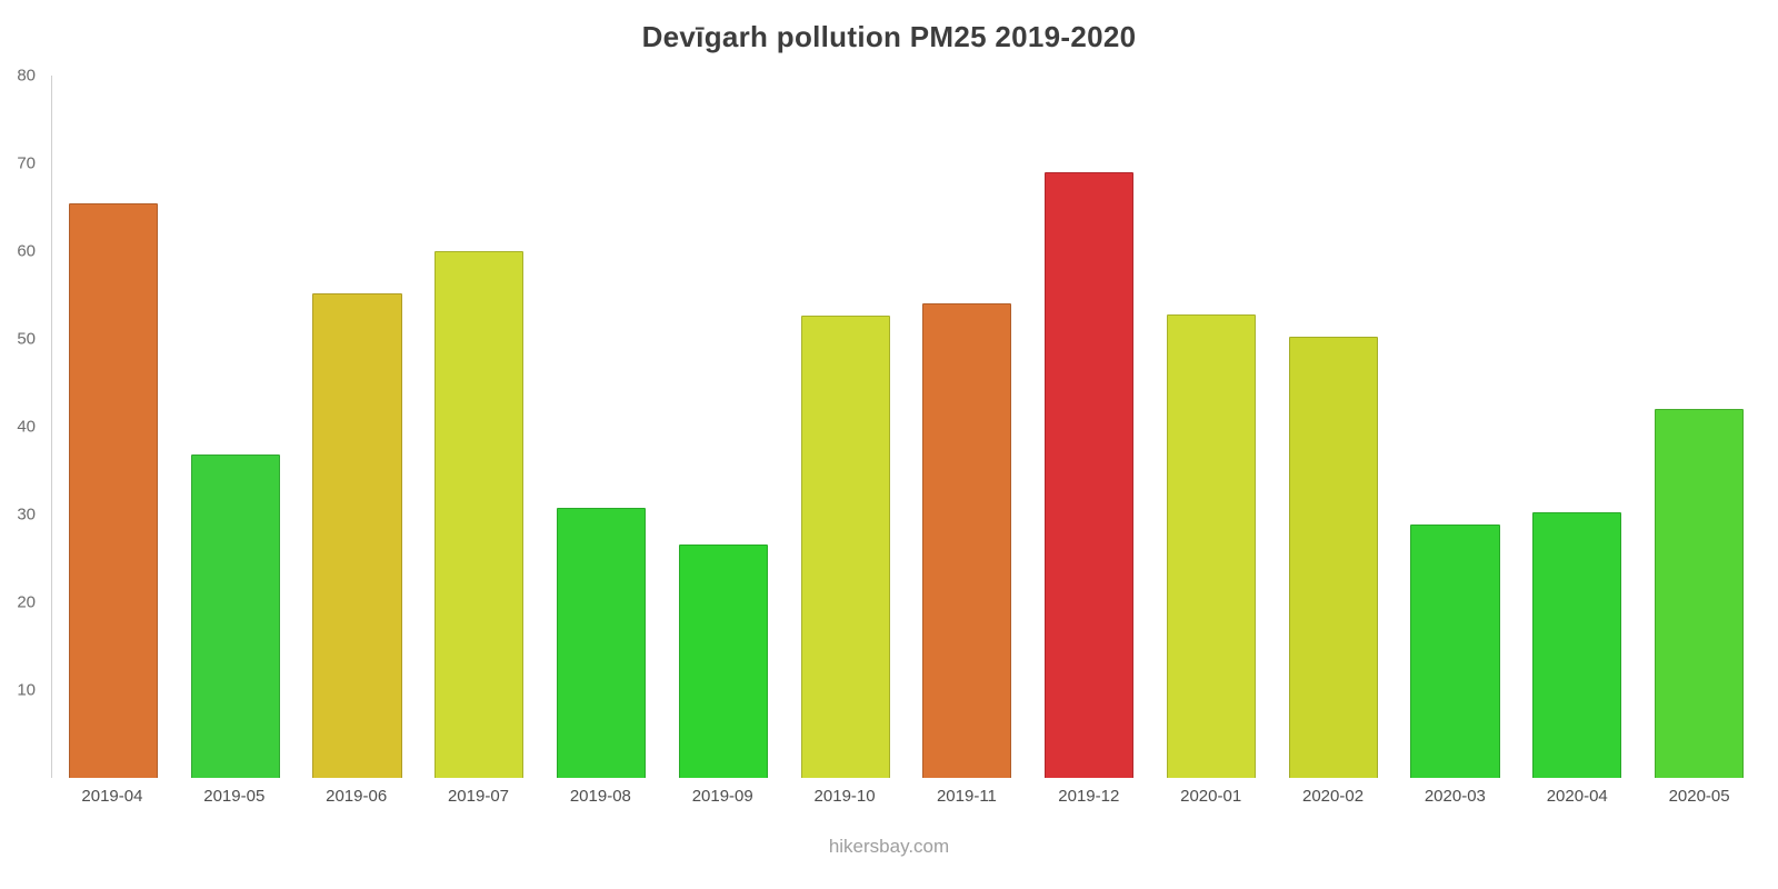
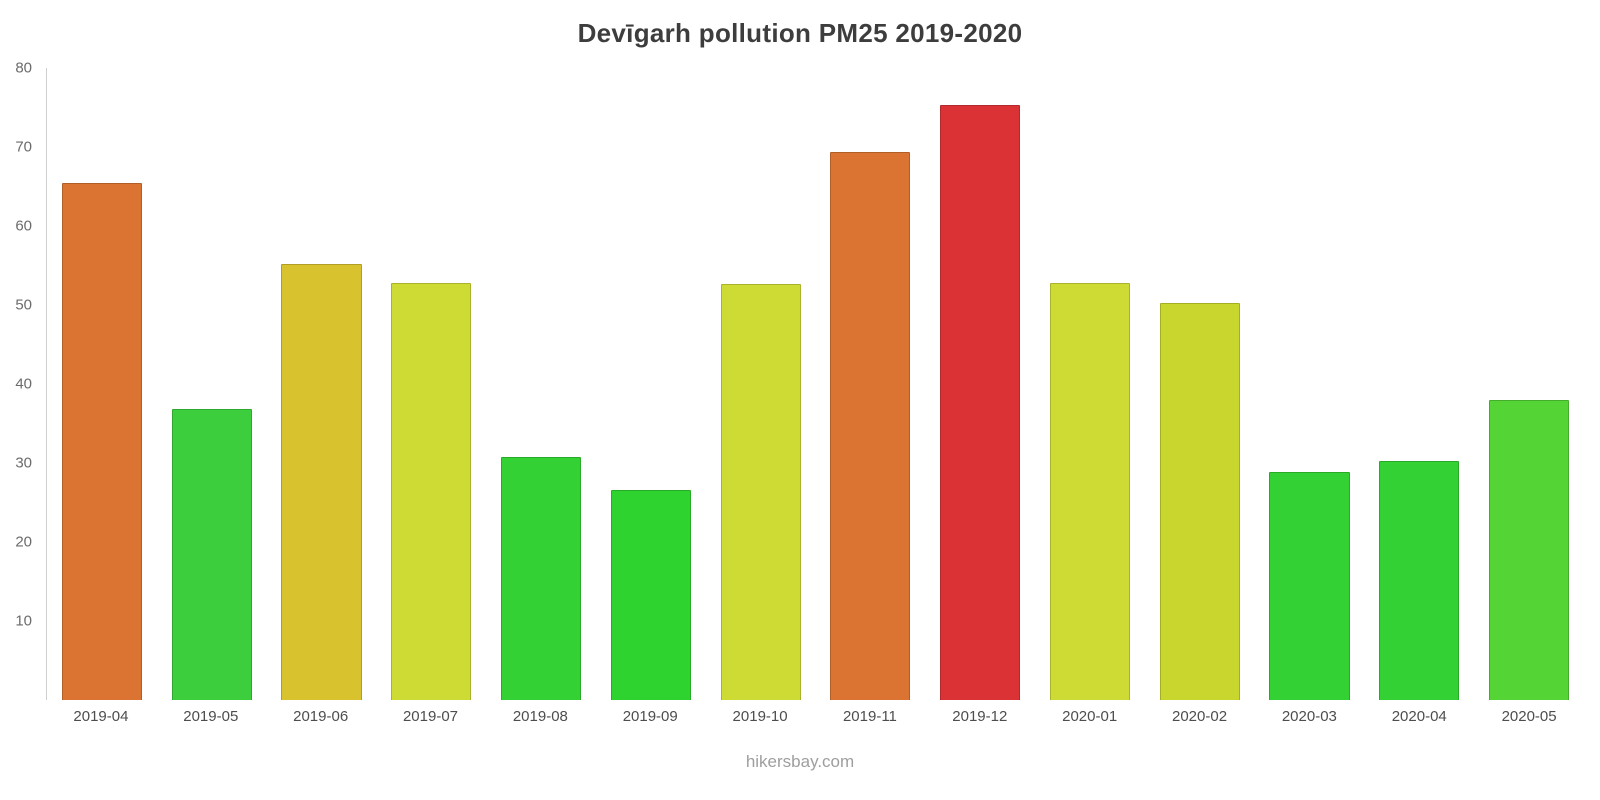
2019-07: 60 -> 53
2019-11: 54 -> 69
2019-12: 69 -> 75
2020-05: 42 -> 38
